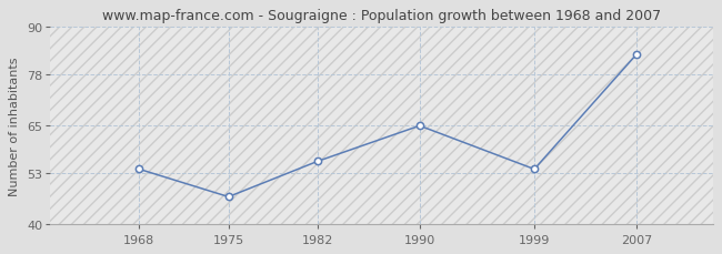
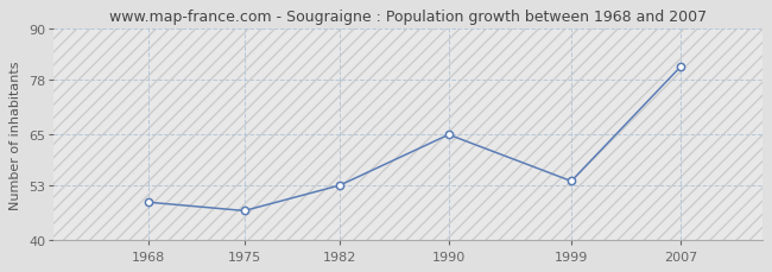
1968: 54 -> 49
1982: 56 -> 53
2007: 83 -> 81
